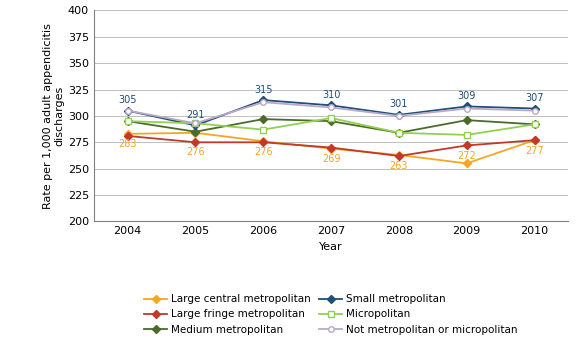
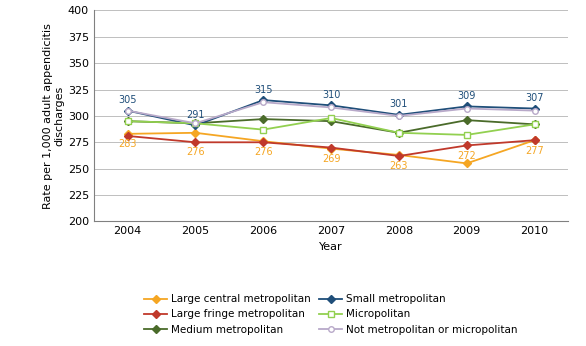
Medium metropolitan/2005: 285 -> 293
